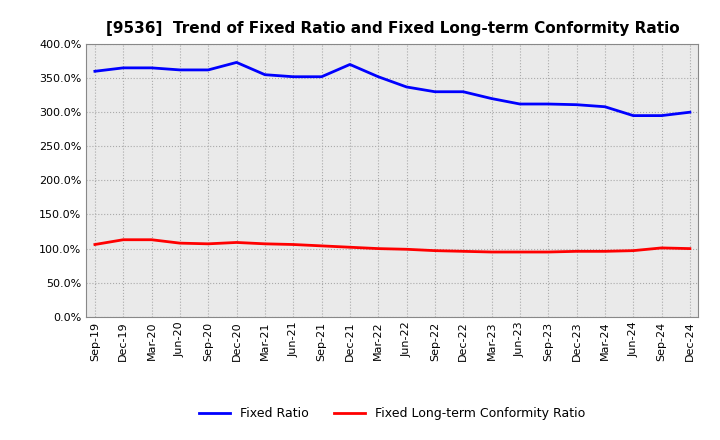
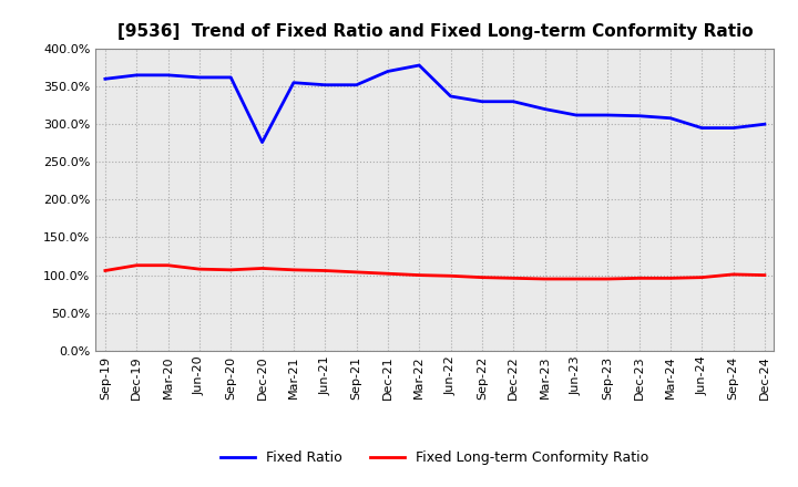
Fixed Ratio/Dec-20: 373% -> 276%
Fixed Ratio/Mar-22: 352% -> 378%
